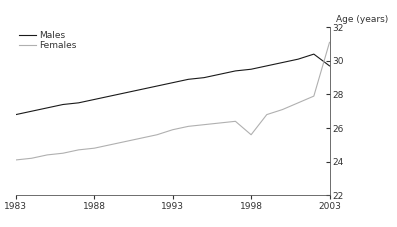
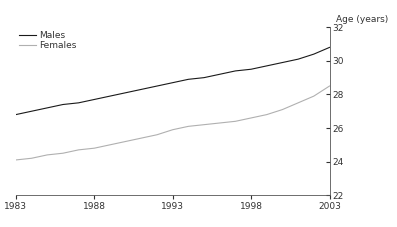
Females/1998: 25.6 -> 26.6
Males/2003: 29.7 -> 30.8
Females/2003: 31.1 -> 28.5
